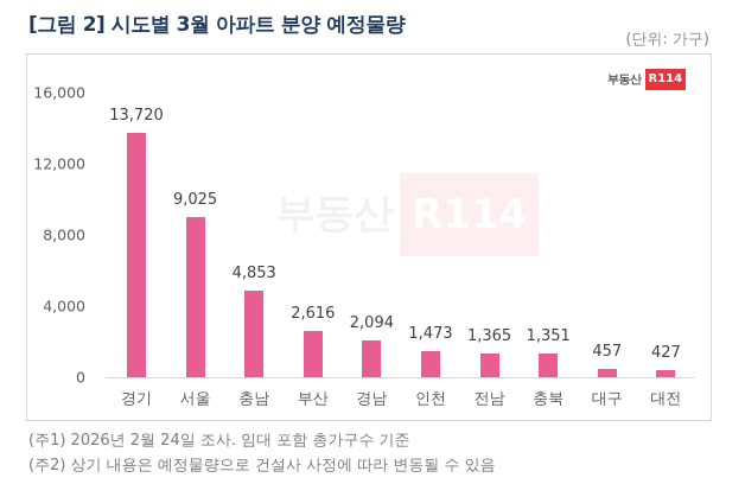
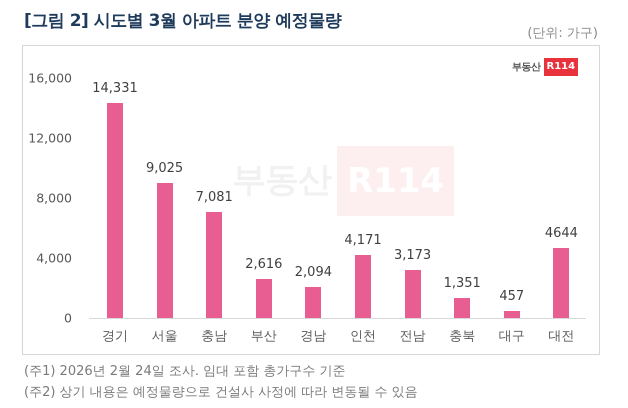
경기: 13,720 -> 14,331
충남: 4,853 -> 7,081
인천: 1,473 -> 4,171
전남: 1,365 -> 3,173
대전: 427 -> 4644
